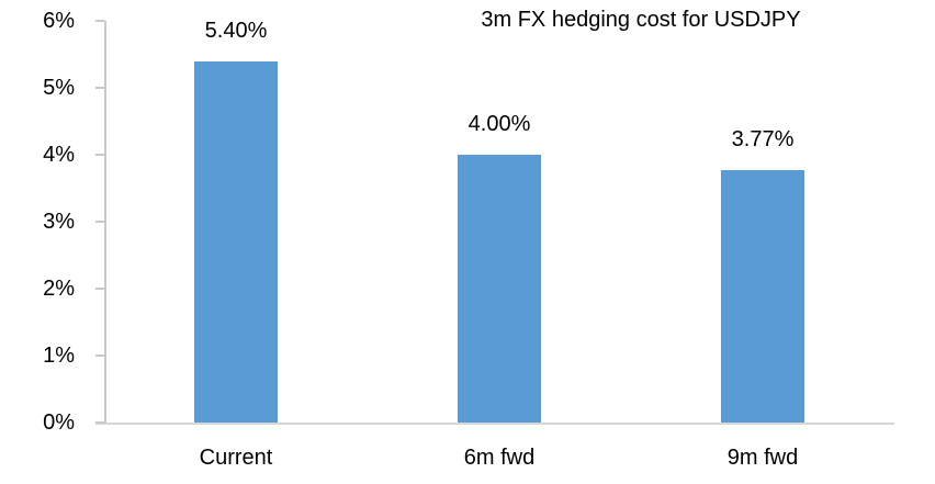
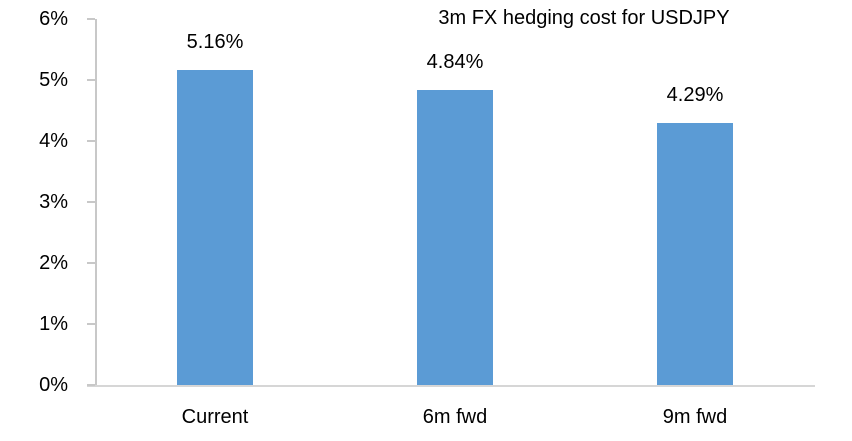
Current: 5.40% -> 5.16%
6m fwd: 4.00% -> 4.84%
9m fwd: 3.77% -> 4.29%
